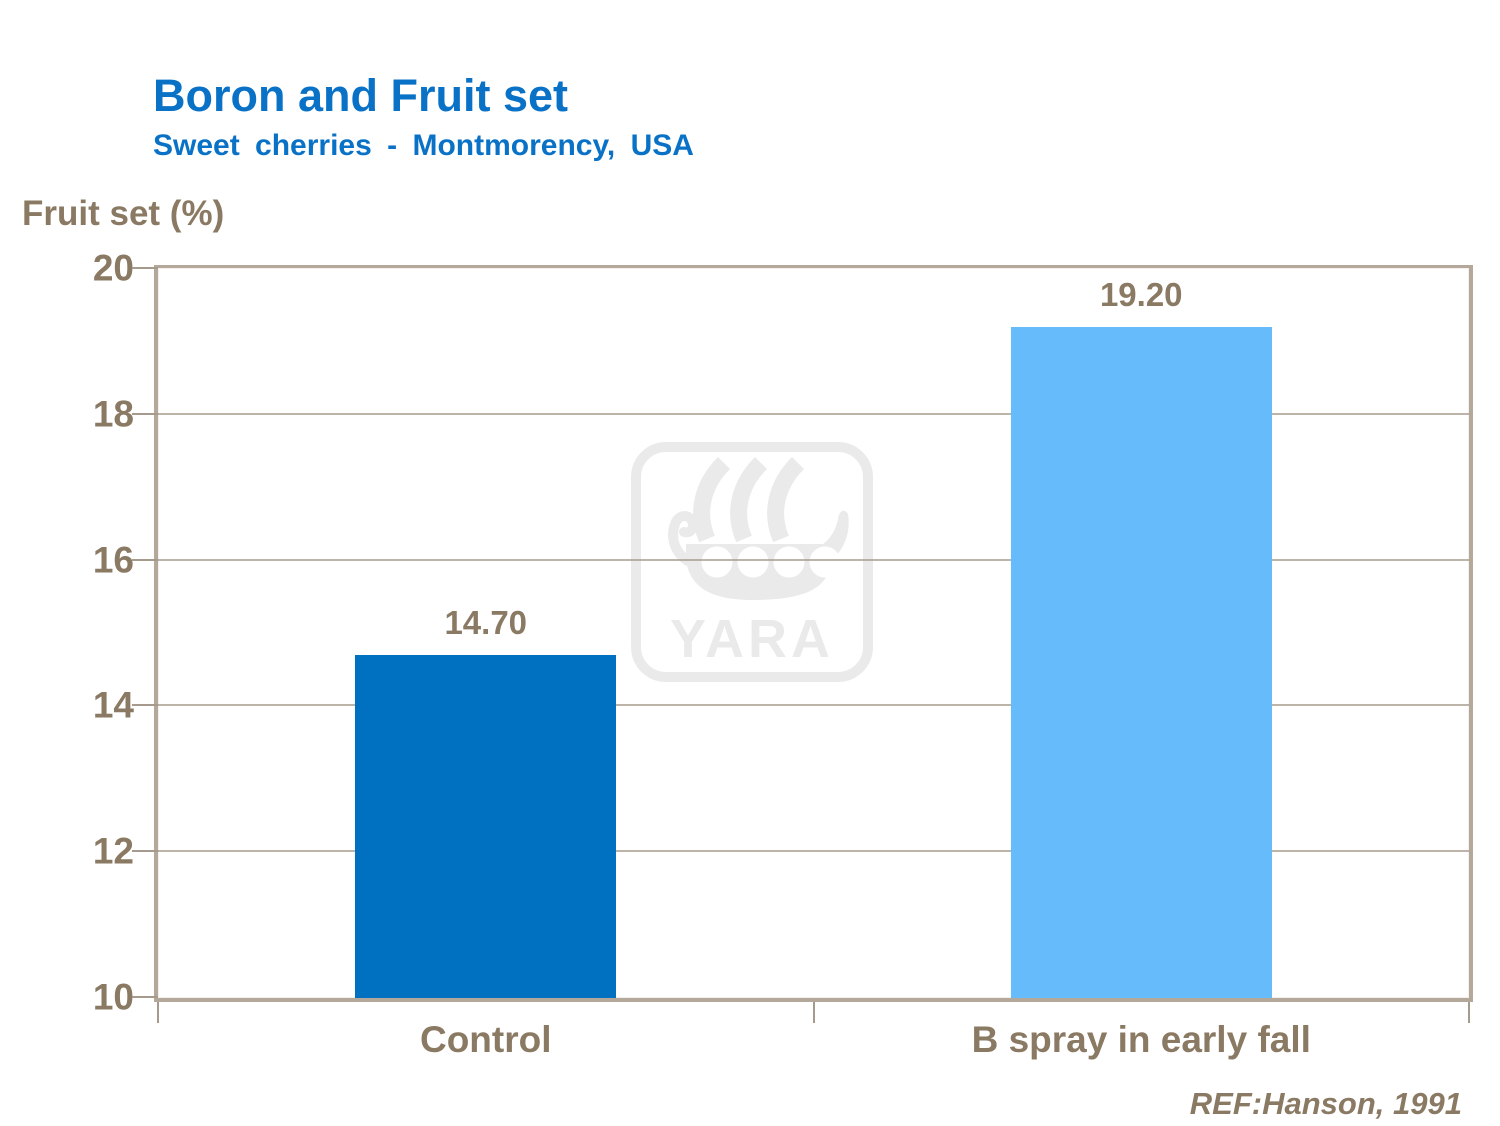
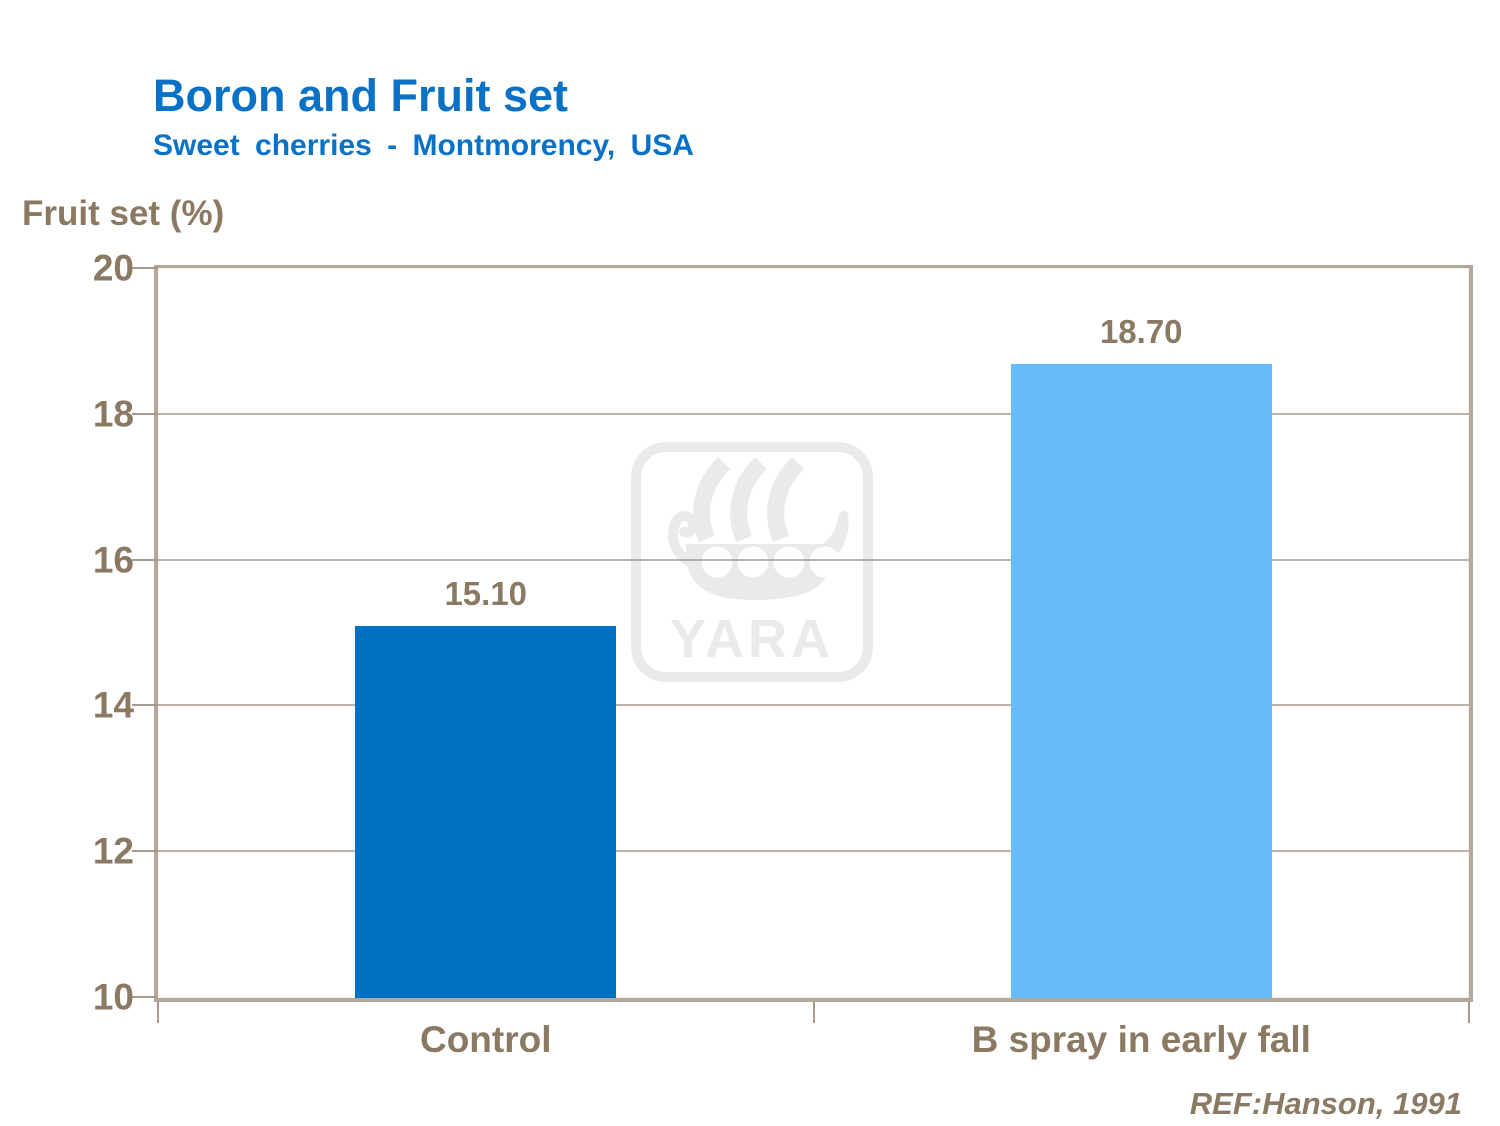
Control: 14.70 -> 15.10
B spray in early fall: 19.20 -> 18.70
